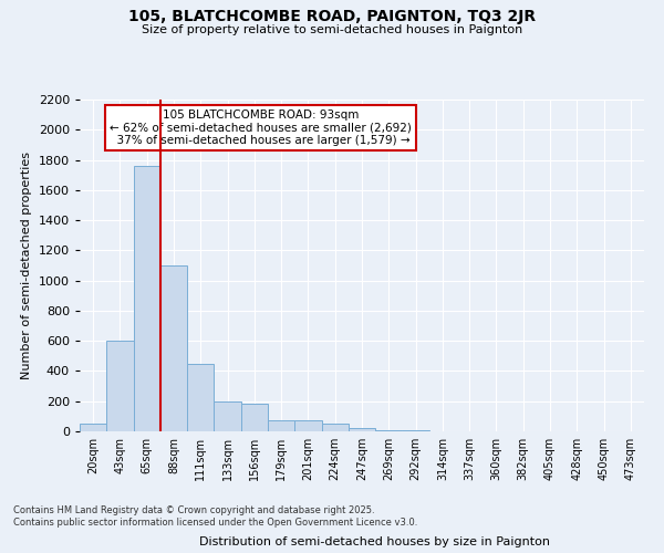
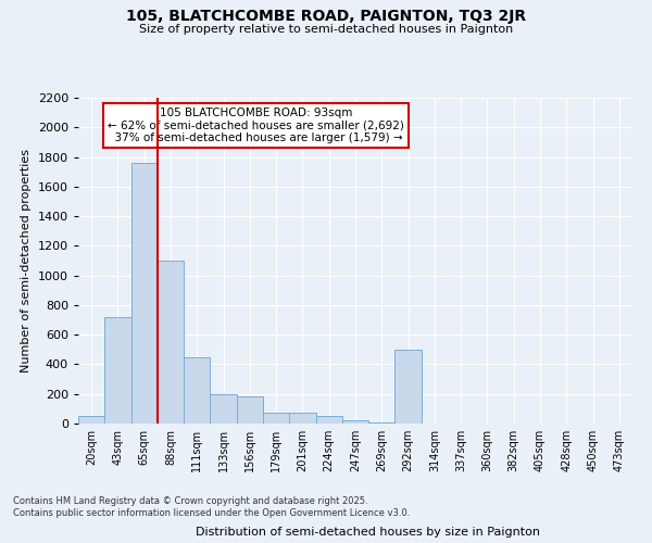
43sqm: 600 -> 720
292sqm: 0 -> 500
